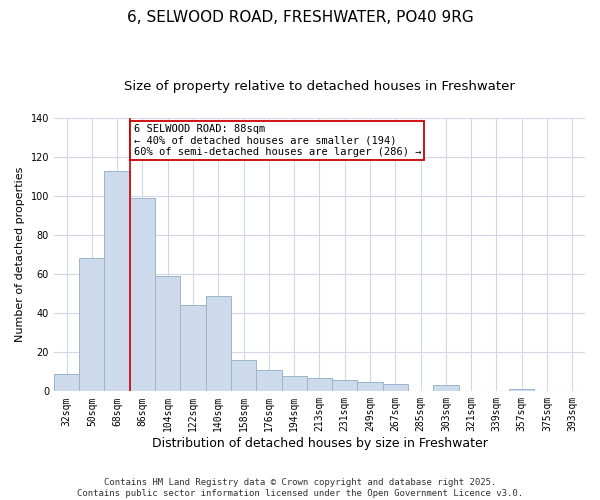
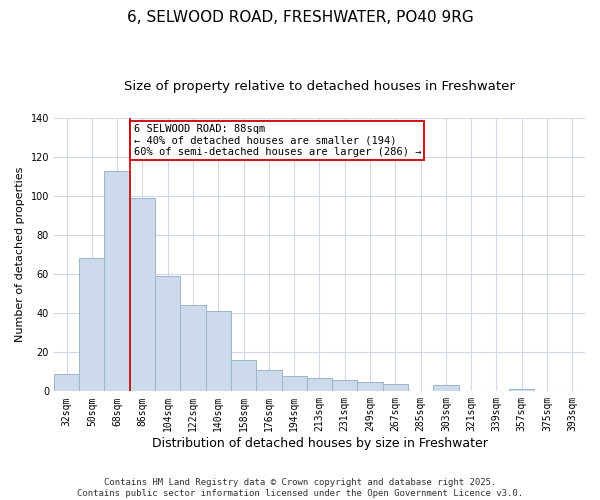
140sqm: 49 -> 41
